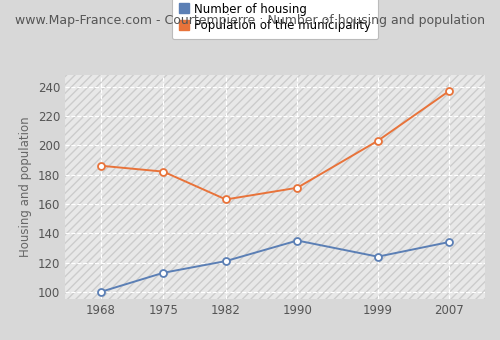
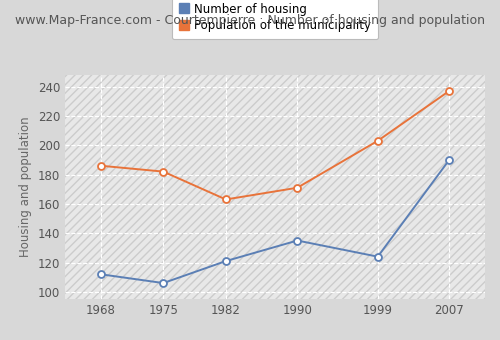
Number of housing/1968: 100 -> 112
Number of housing/1975: 113 -> 106
Number of housing/2007: 134 -> 190
